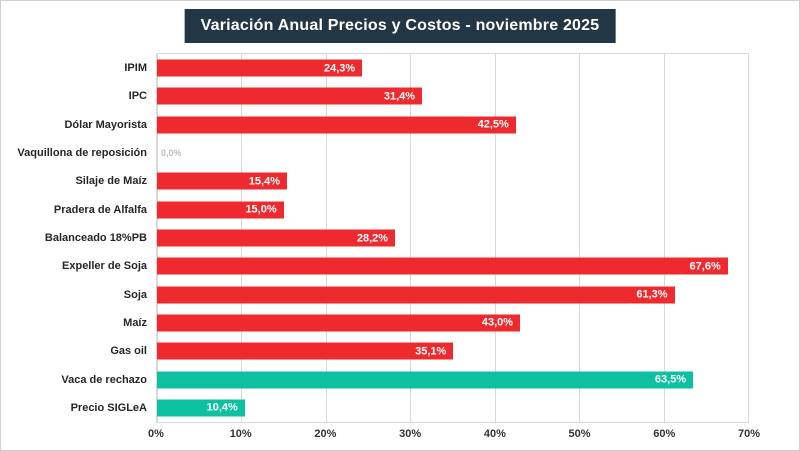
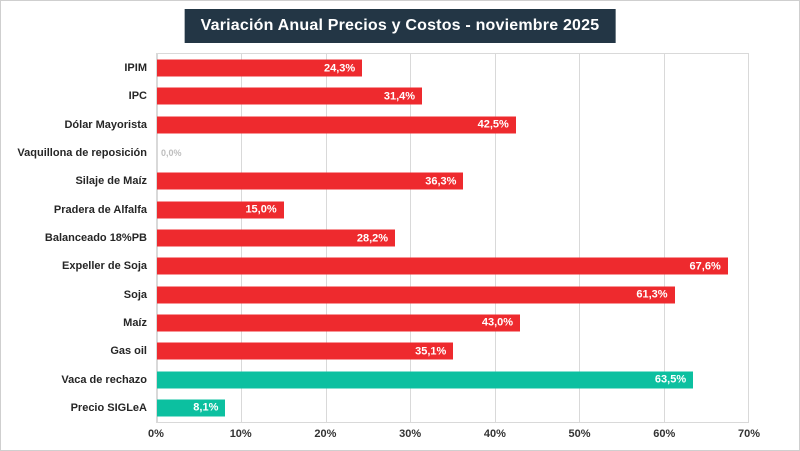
Silaje de Maíz: 15,4% -> 36,3%
Precio SIGLeA: 10,4% -> 8,1%
